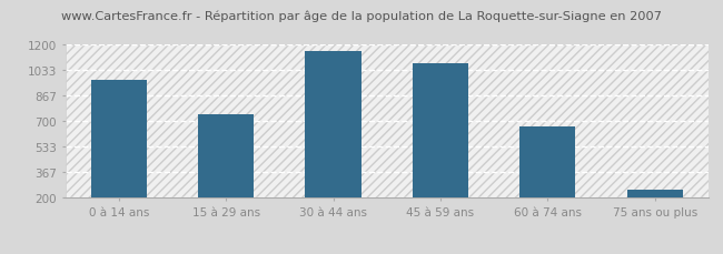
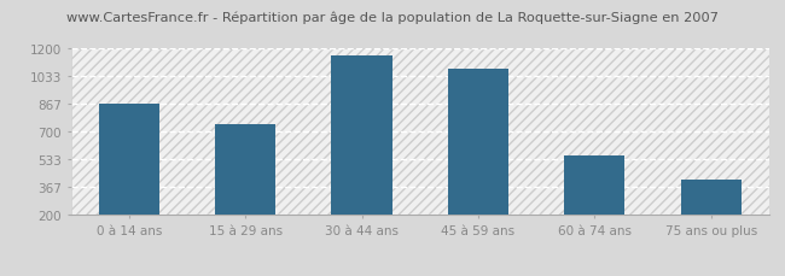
0 à 14 ans: 970 -> 870
60 à 74 ans: 670 -> 560
75 ans ou plus: 260 -> 410
